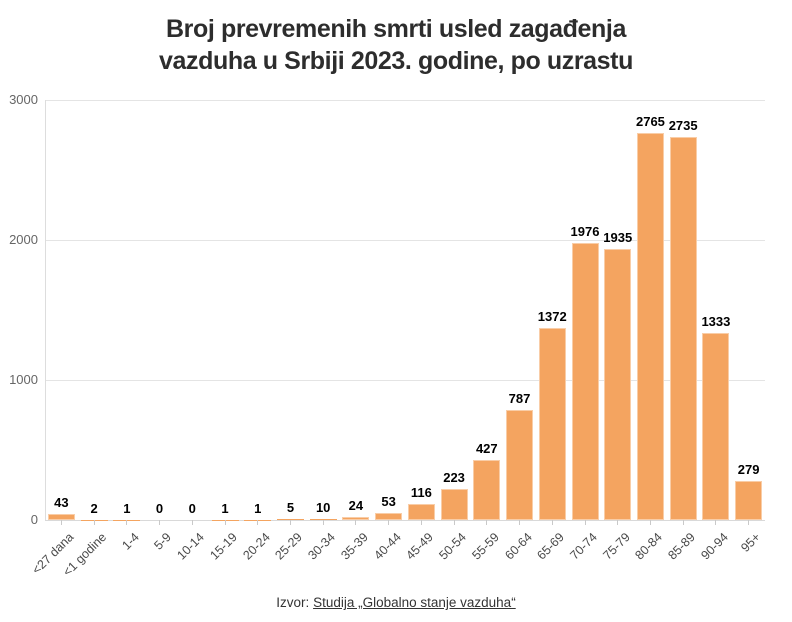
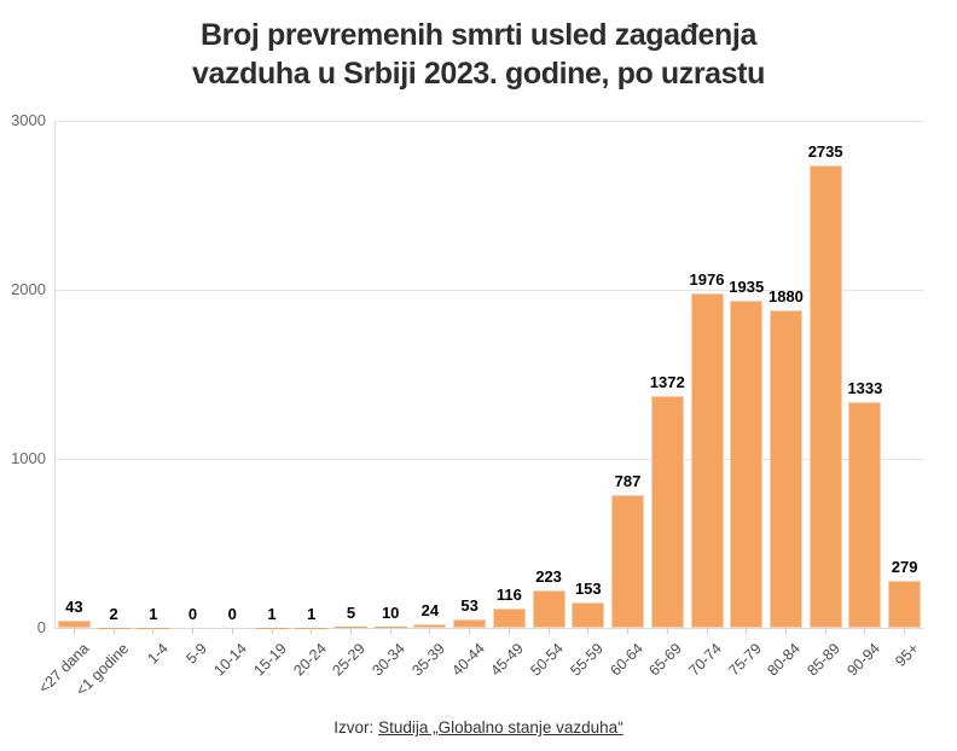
55-59: 427 -> 153
80-84: 2765 -> 1880
